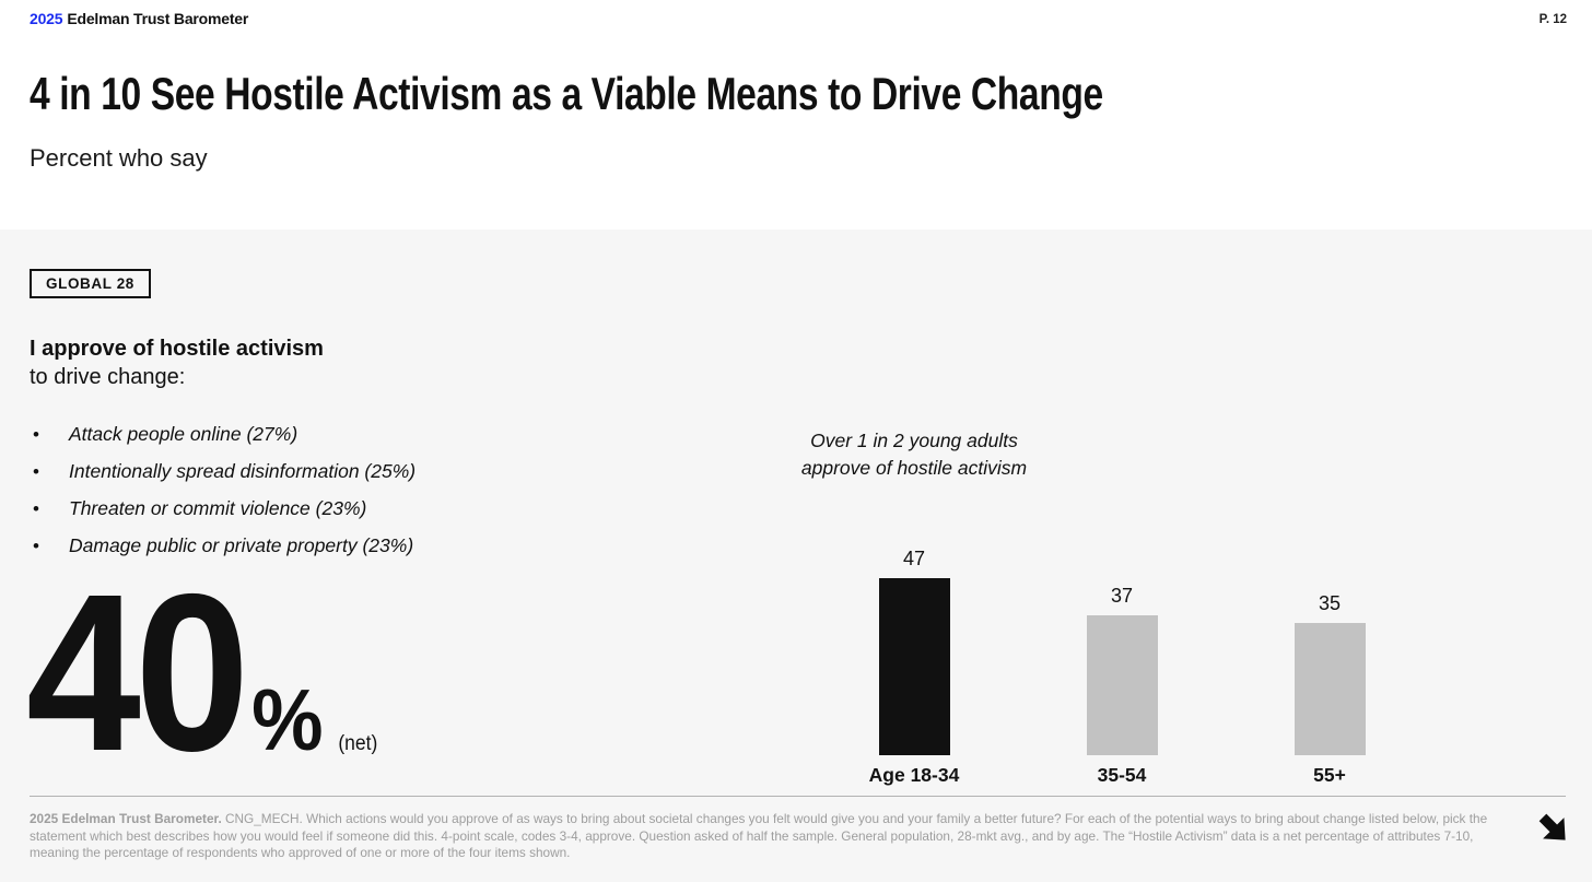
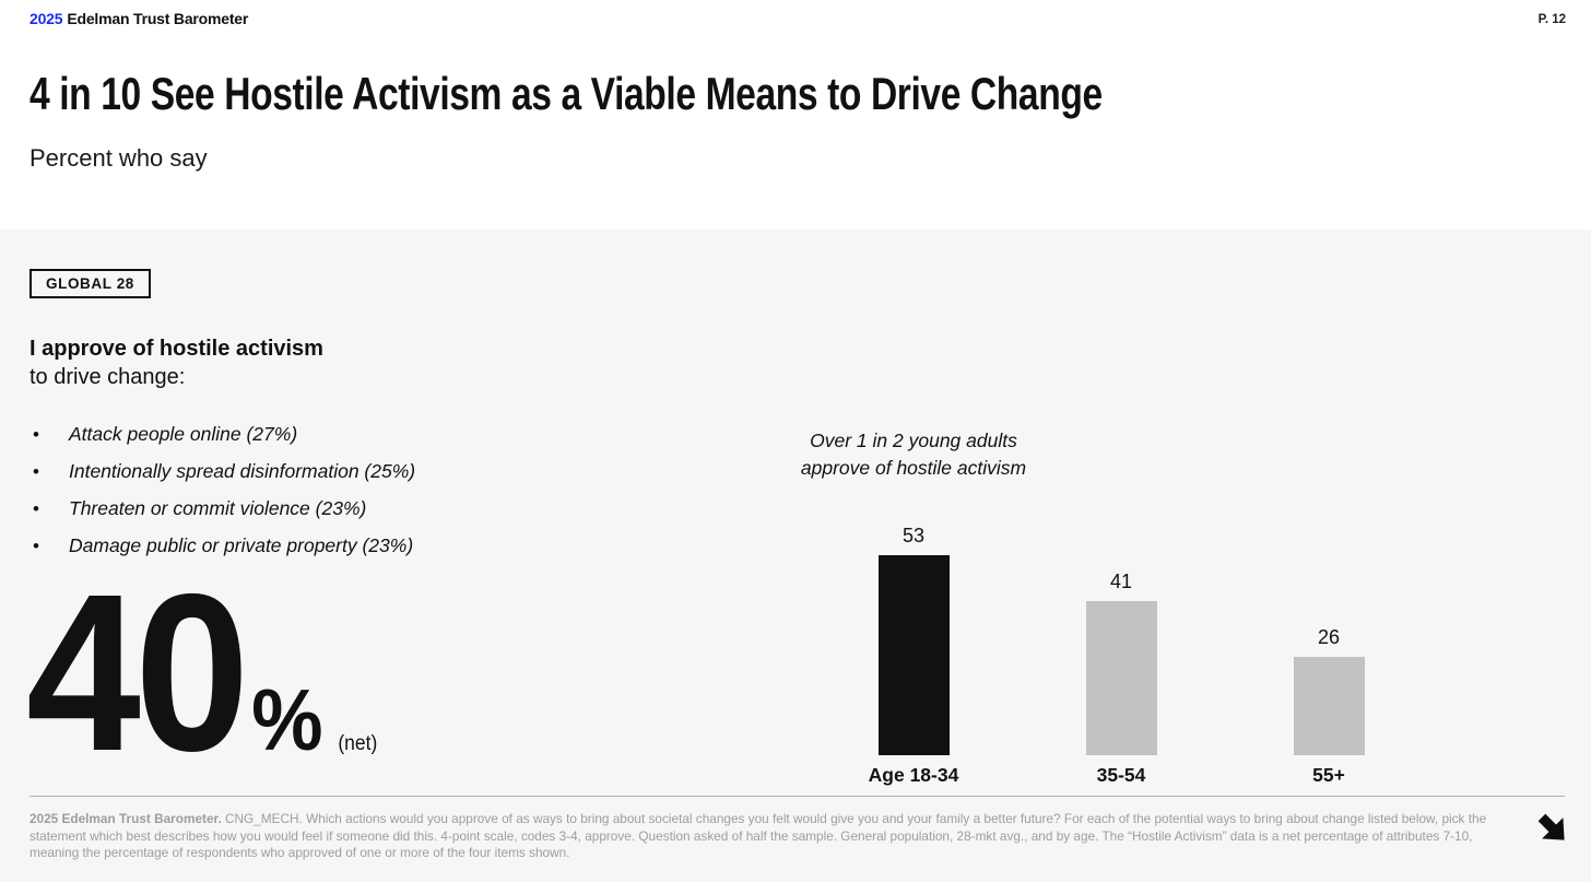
Age 18-34: 47 -> 53
35-54: 37 -> 41
55+: 35 -> 26
